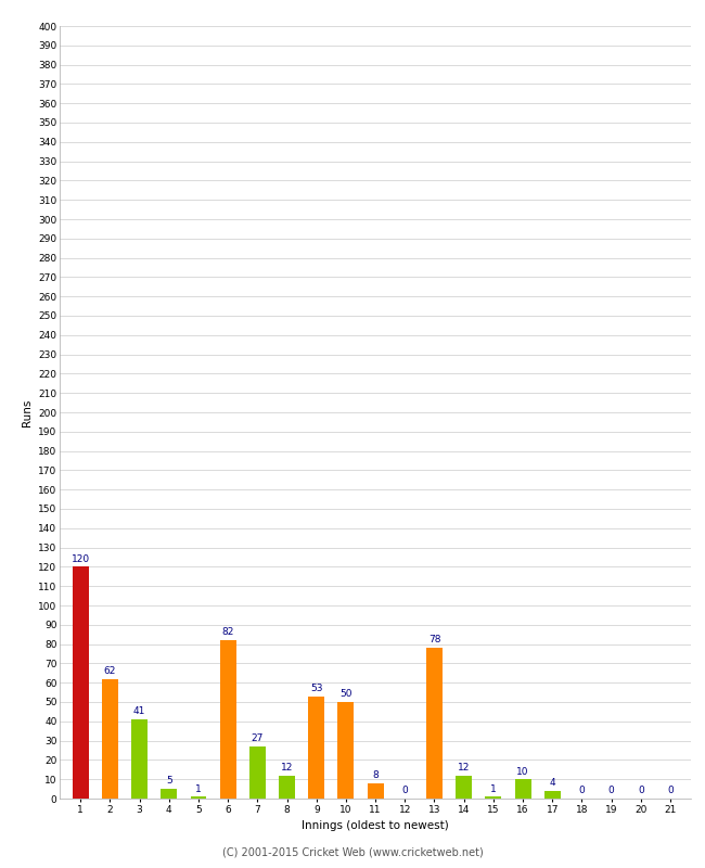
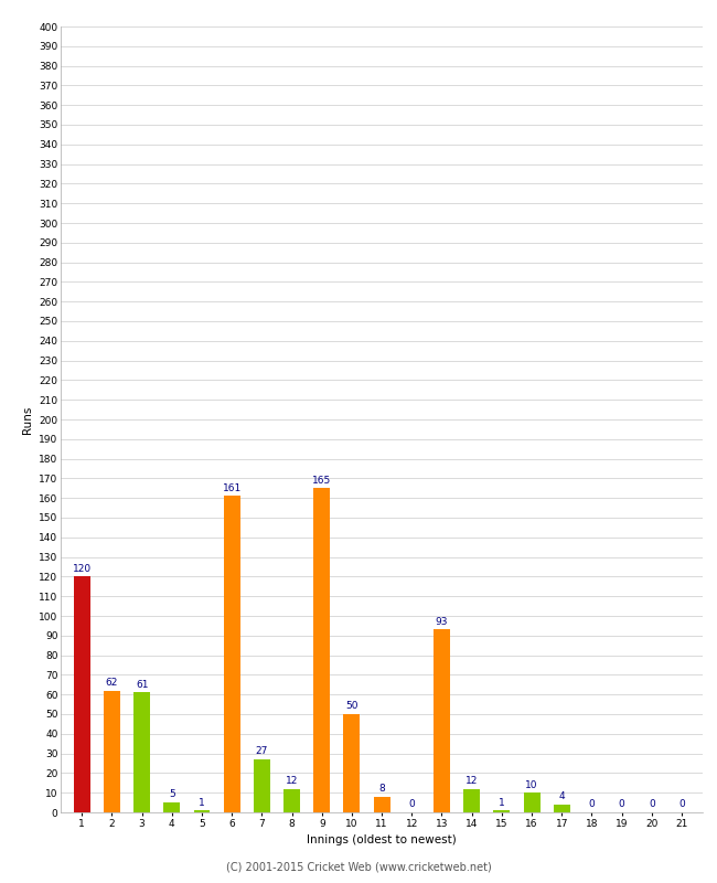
3: 41 -> 61
6: 82 -> 161
9: 53 -> 165
13: 78 -> 93
